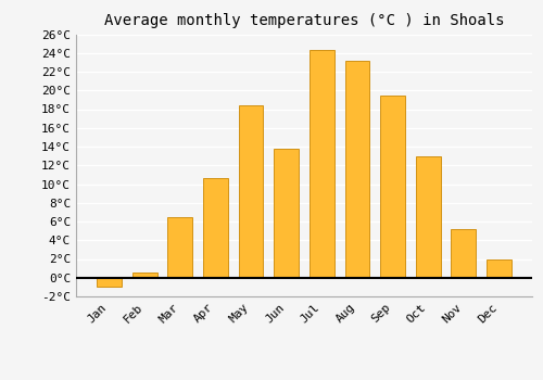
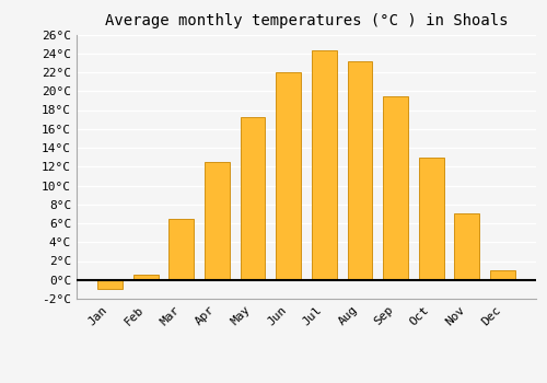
Apr: 10.6°C -> 12.5°C
May: 18.4°C -> 17.3°C
Jun: 13.8°C -> 22.0°C
Nov: 5.2°C -> 7.0°C
Dec: 2.0°C -> 1.0°C
